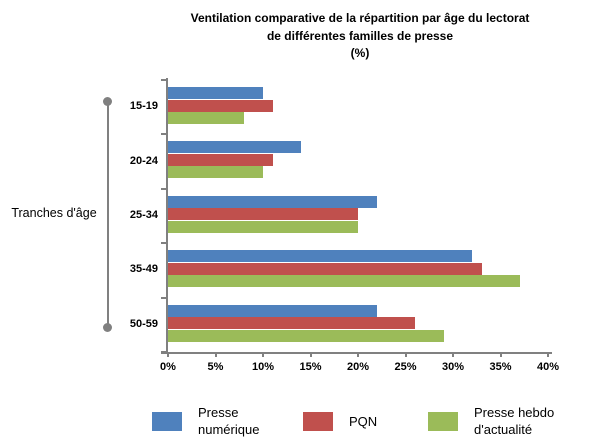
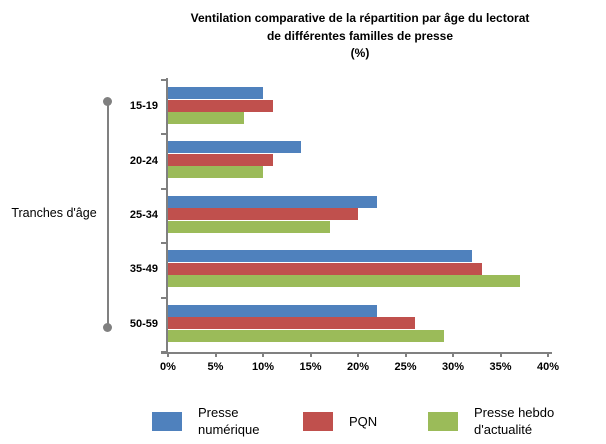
Presse hebdo d'actualité/25-34: 20% -> 17%
